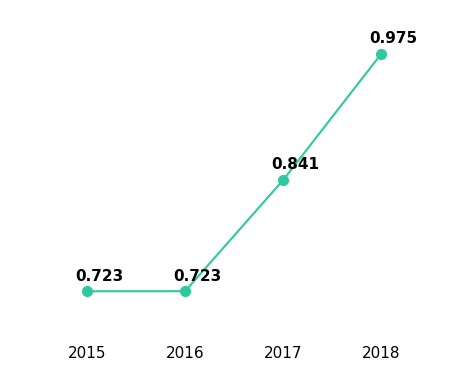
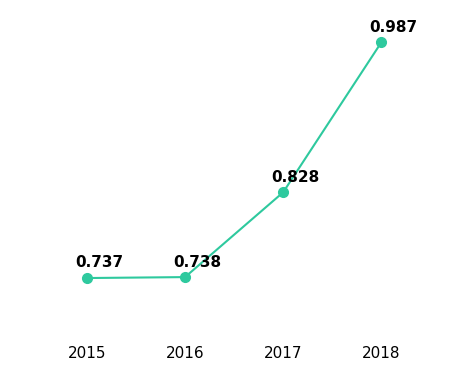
2015: 0.723 -> 0.737
2016: 0.723 -> 0.738
2017: 0.841 -> 0.828
2018: 0.975 -> 0.987
